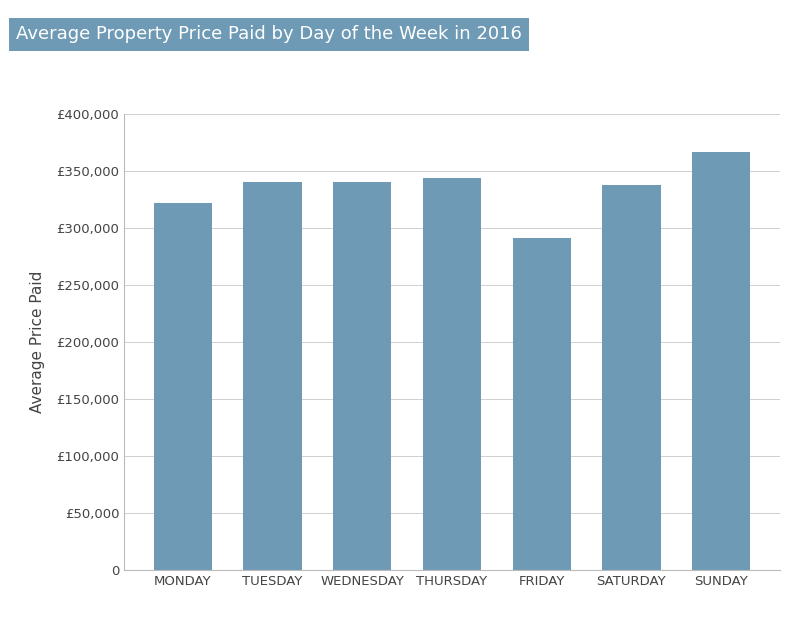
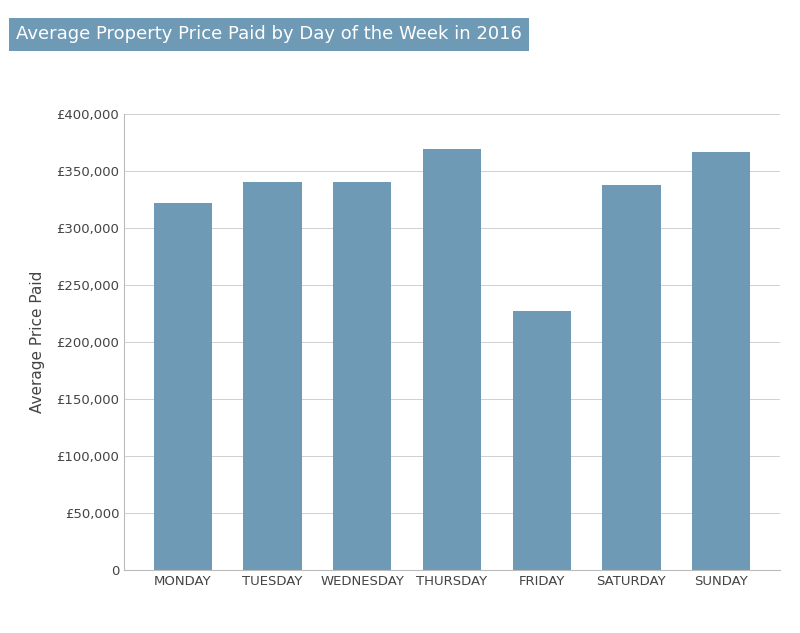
THURSDAY: £344,000 -> £369,000
FRIDAY: £291,000 -> £227,000
